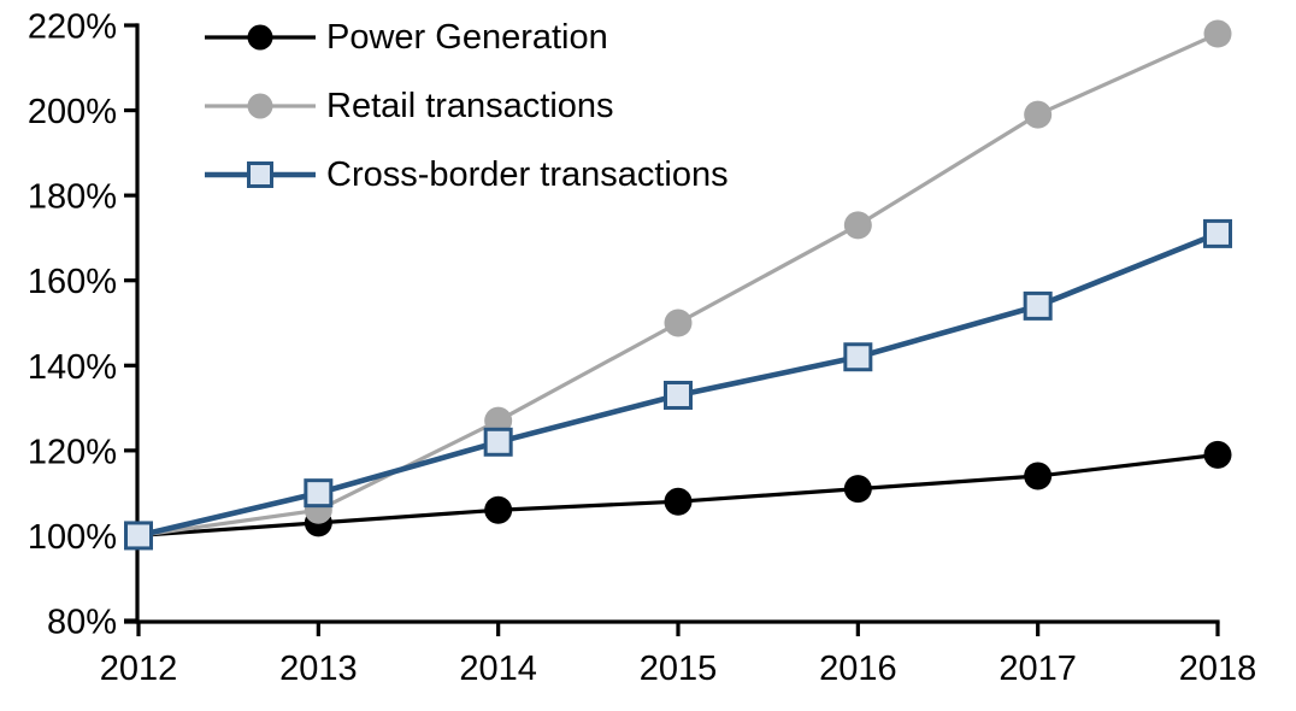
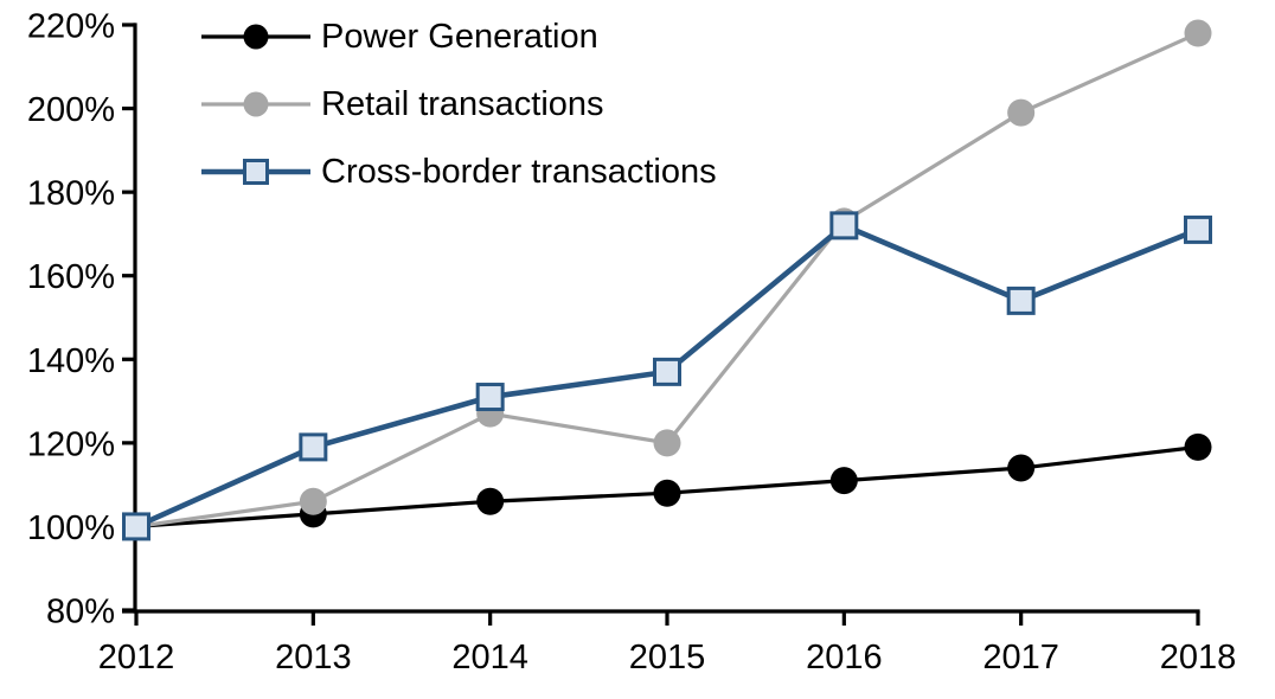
Cross-border transactions/2013: 110% -> 119%
Cross-border transactions/2014: 122% -> 131%
Retail transactions/2015: 150% -> 120%
Cross-border transactions/2015: 133% -> 137%
Cross-border transactions/2016: 142% -> 172%
